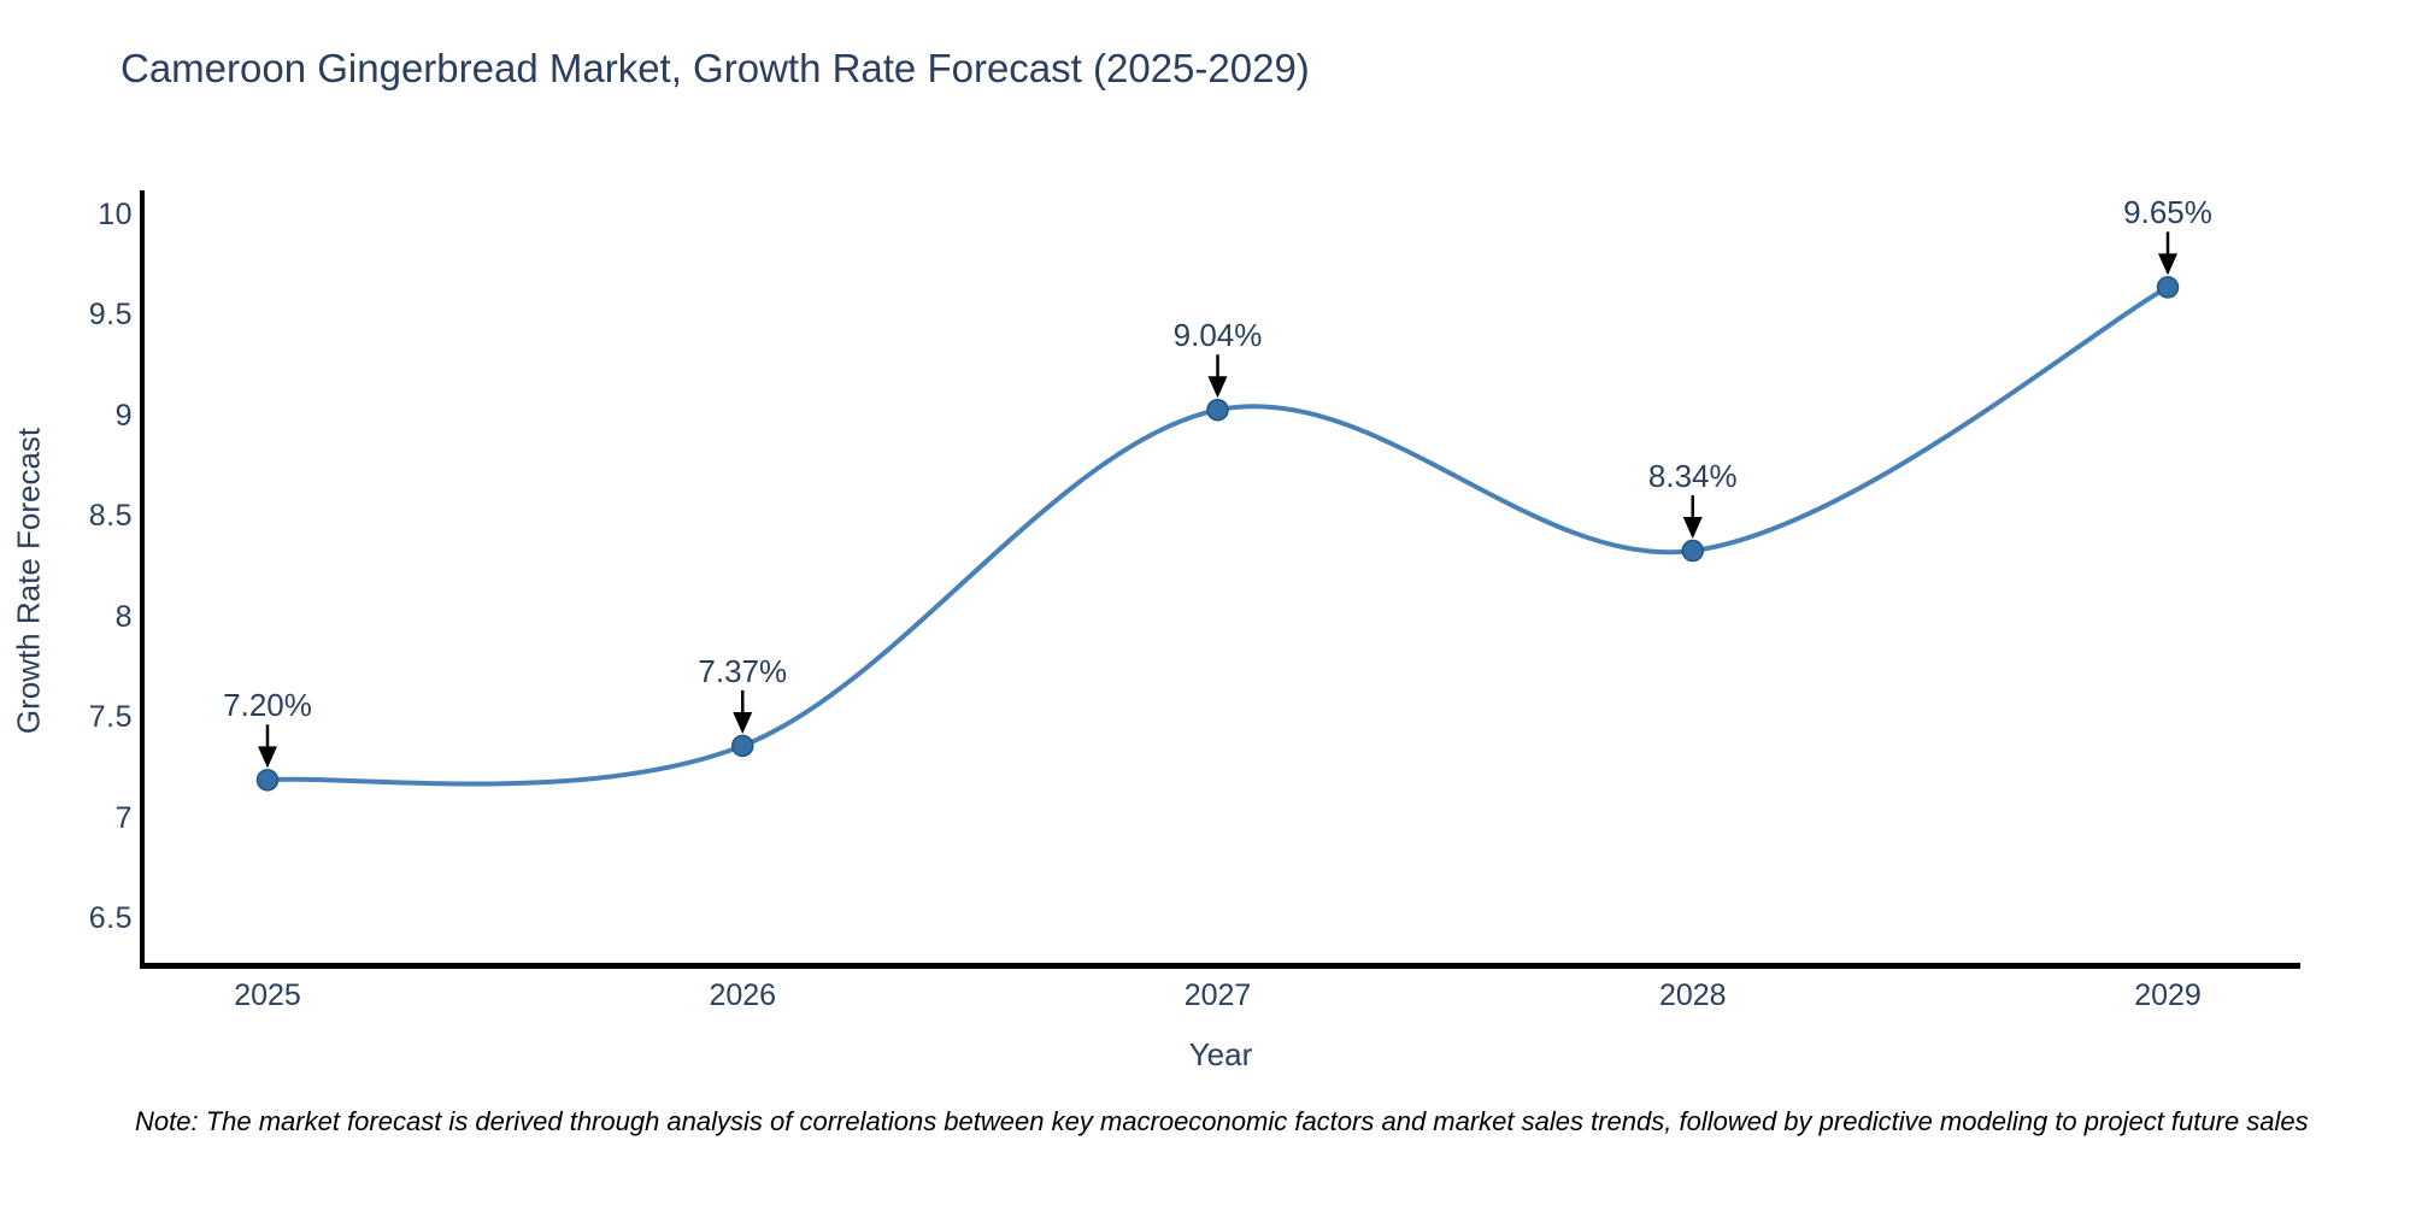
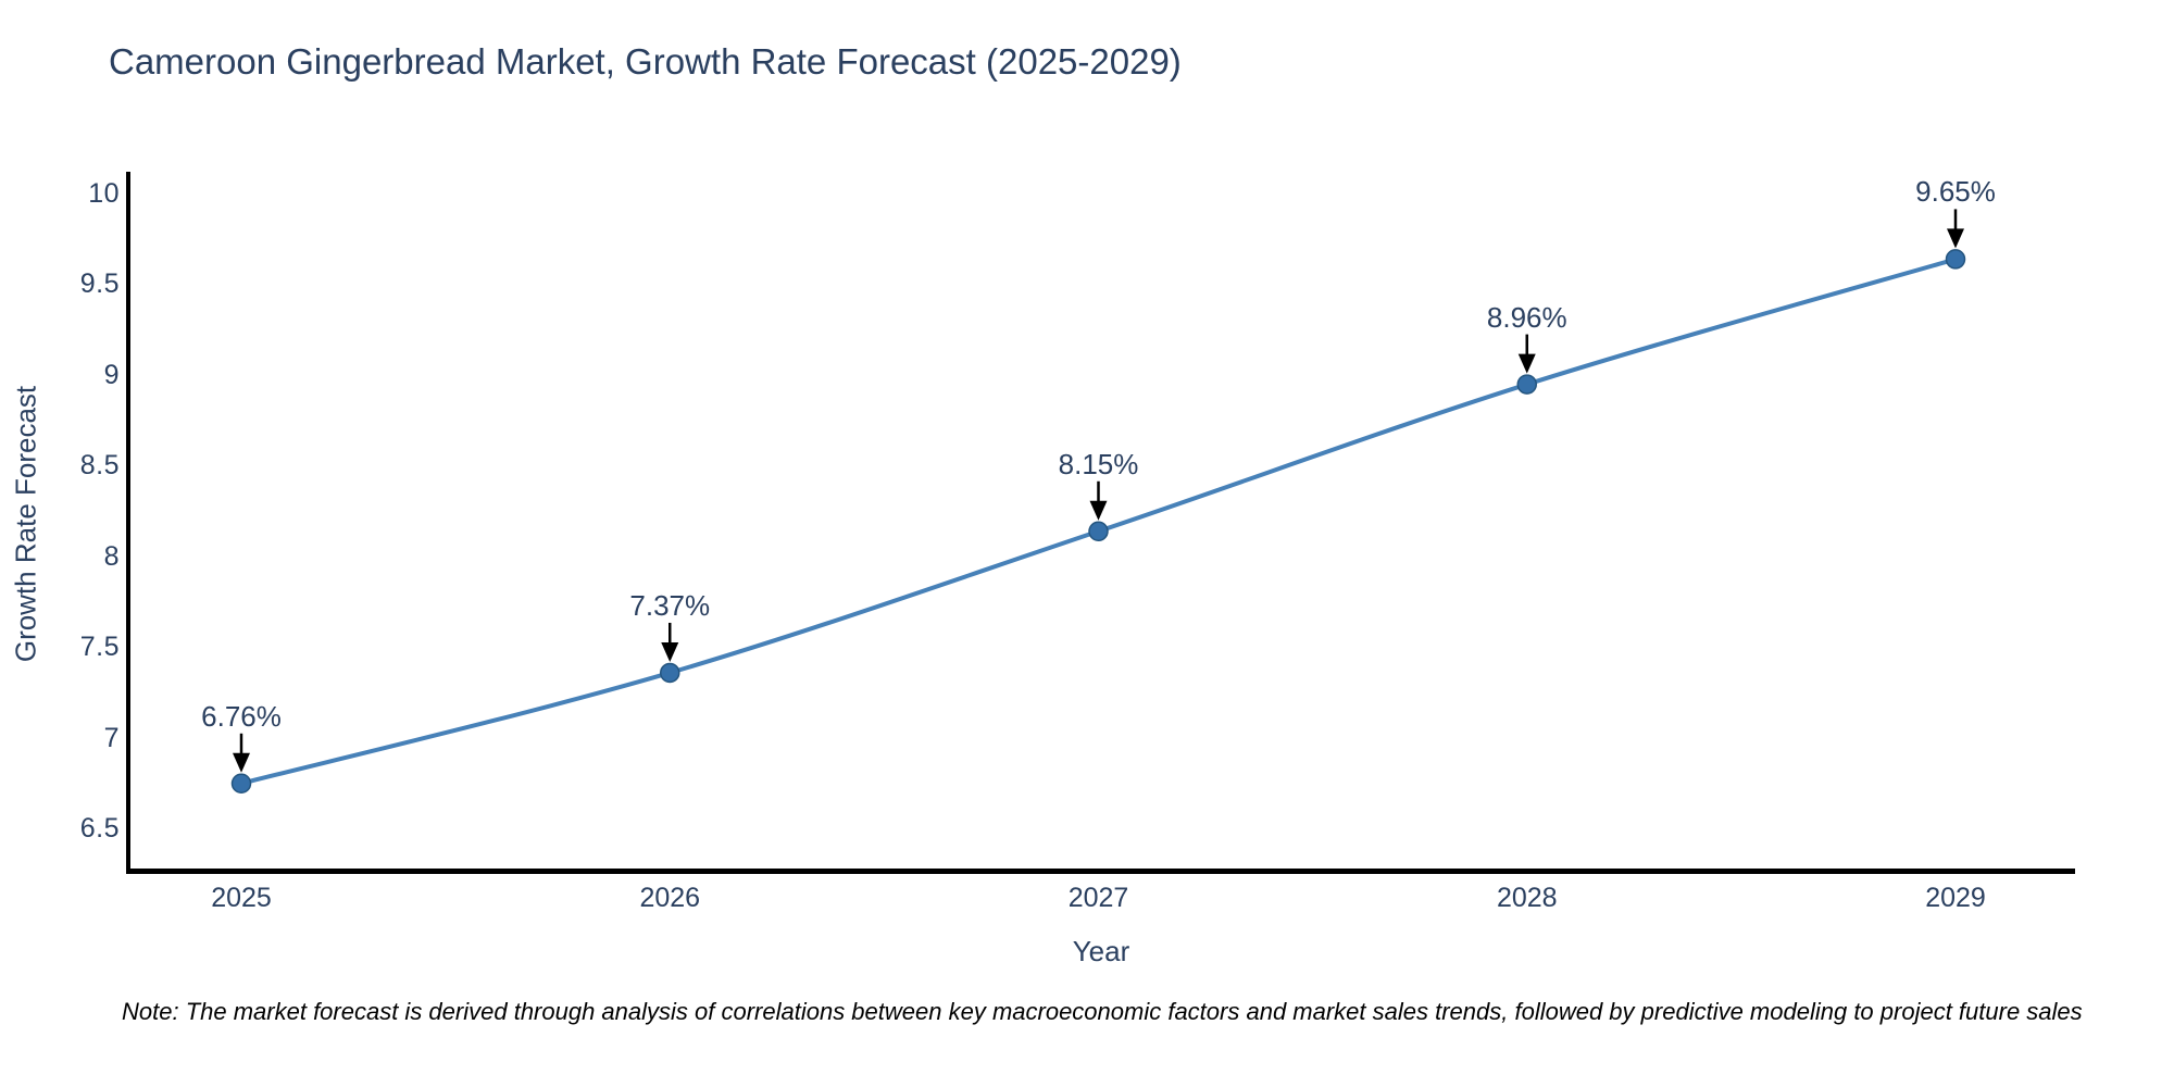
2025: 7.20% -> 6.76%
2027: 9.04% -> 8.15%
2028: 8.34% -> 8.96%
